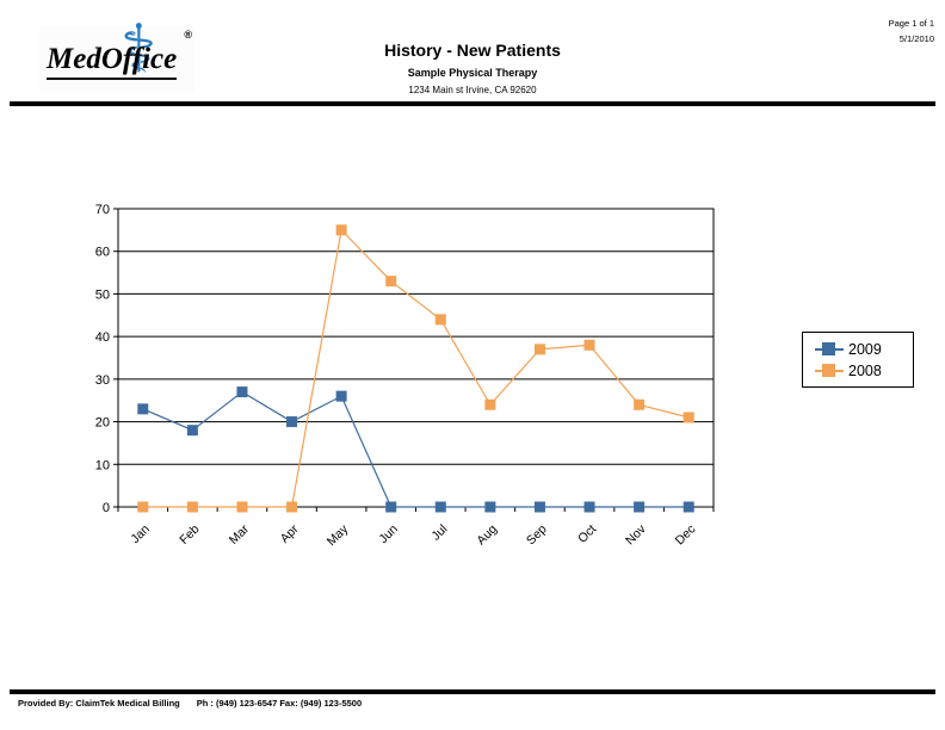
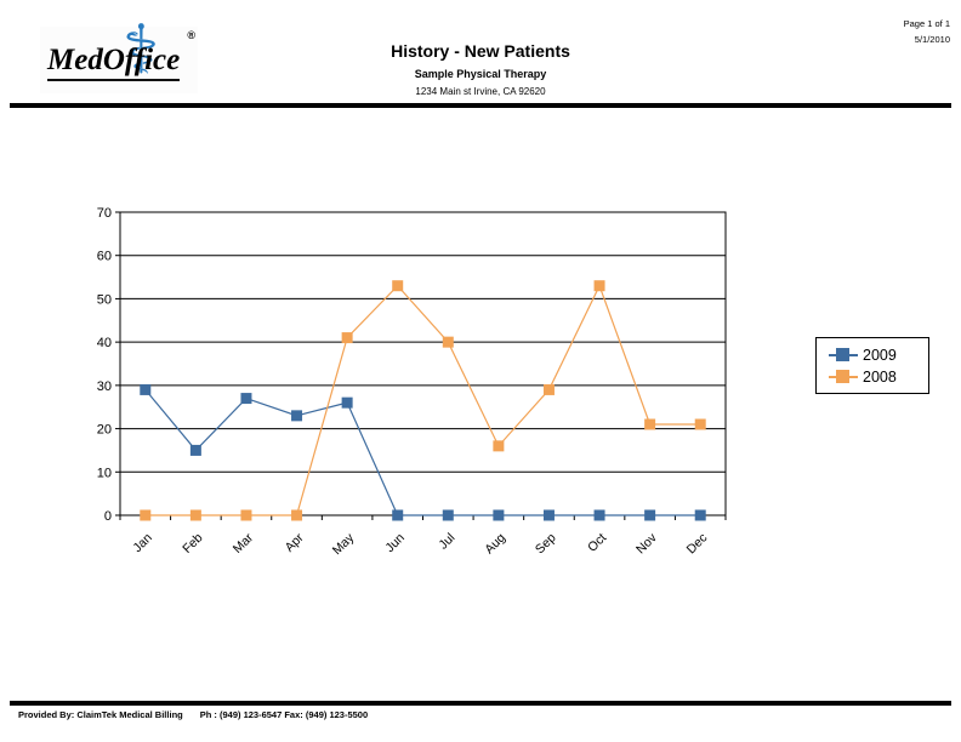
2009/Jan: 23 -> 29
2009/Feb: 18 -> 15
2009/Apr: 20 -> 23
2008/May: 65 -> 41
2008/Jul: 44 -> 40
2008/Aug: 24 -> 16
2008/Sep: 37 -> 29
2008/Oct: 38 -> 53
2008/Nov: 24 -> 21
